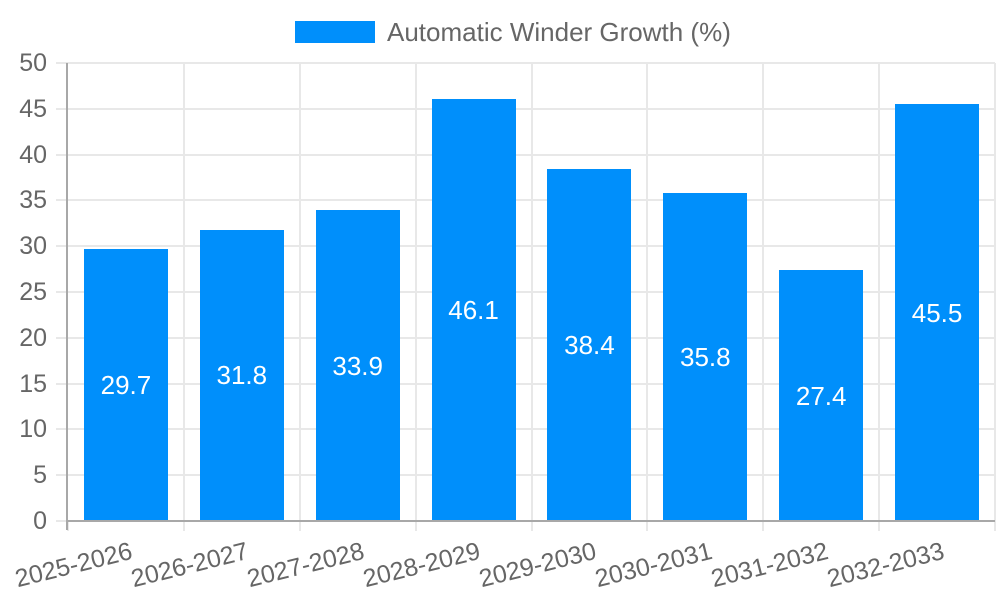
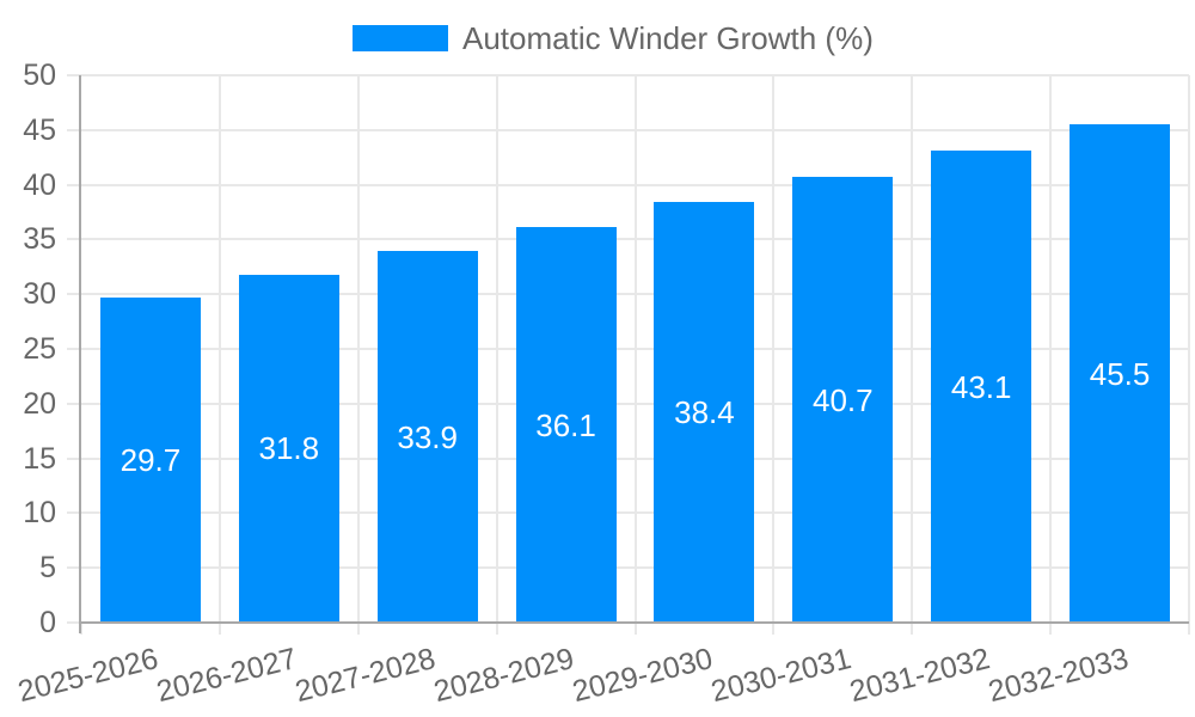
2028-2029: 46.1 -> 36.1
2030-2031: 35.8 -> 40.7
2031-2032: 27.4 -> 43.1
